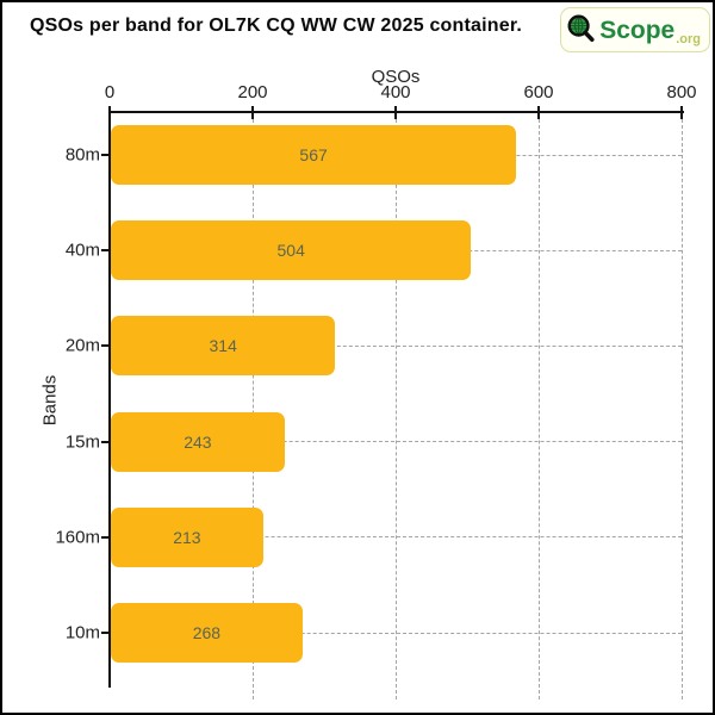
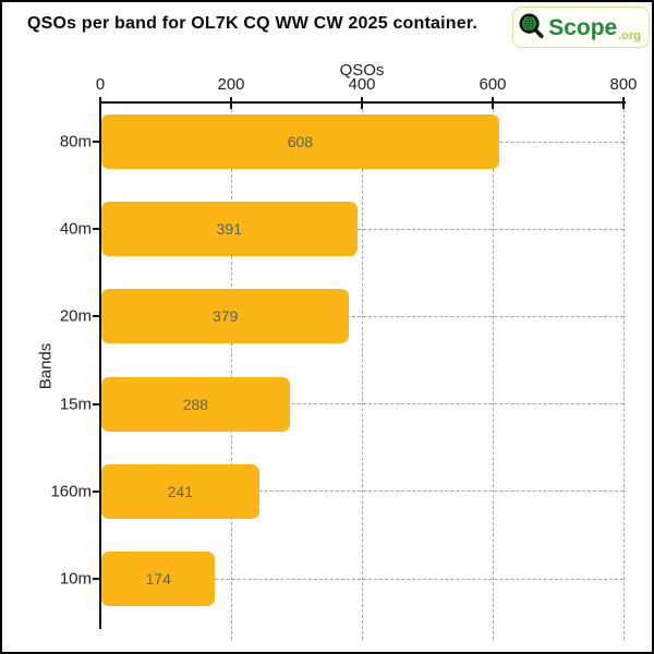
80m: 567 -> 608
40m: 504 -> 391
20m: 314 -> 379
15m: 243 -> 288
160m: 213 -> 241
10m: 268 -> 174
